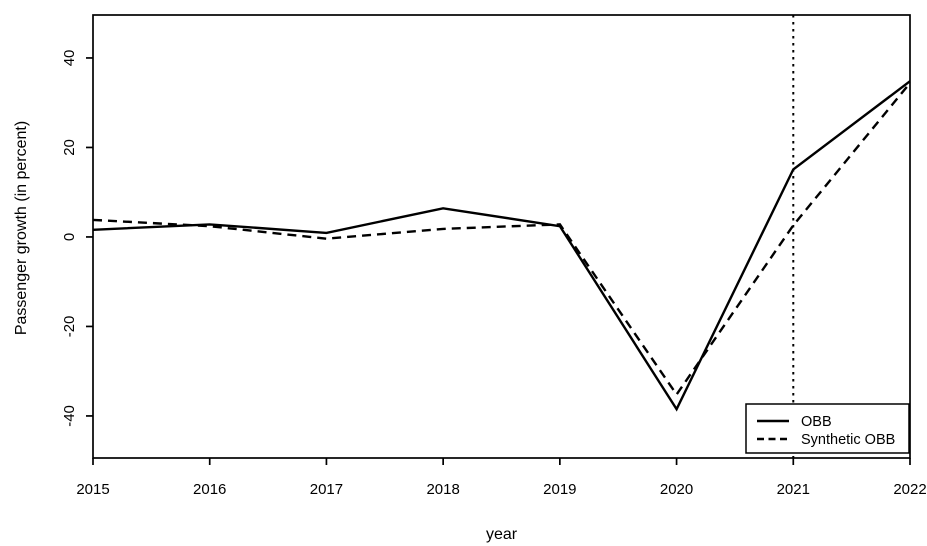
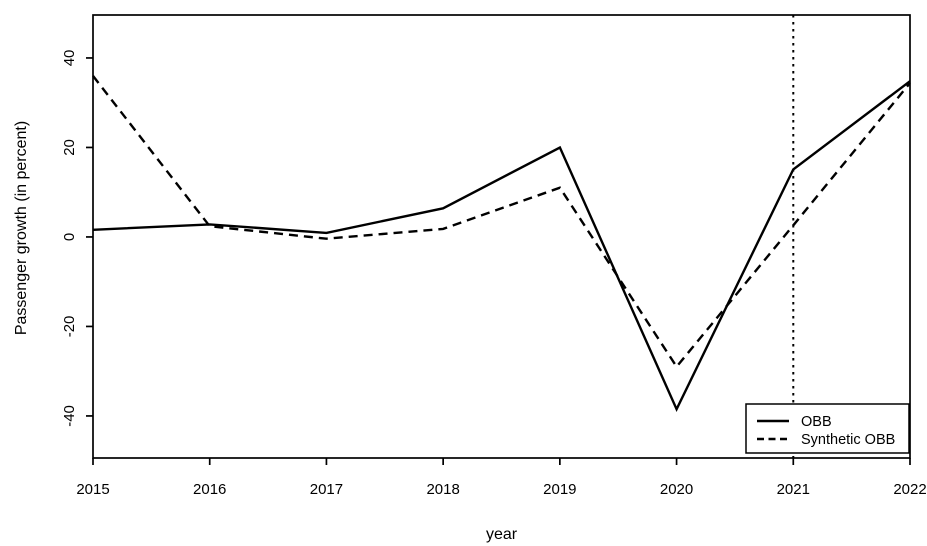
Synthetic OBB/2015: 4 -> 36
OBB/2019: 2 -> 20
Synthetic OBB/2019: 3 -> 11
Synthetic OBB/2020: -35 -> -29
